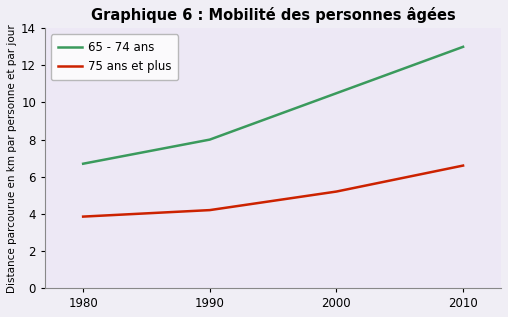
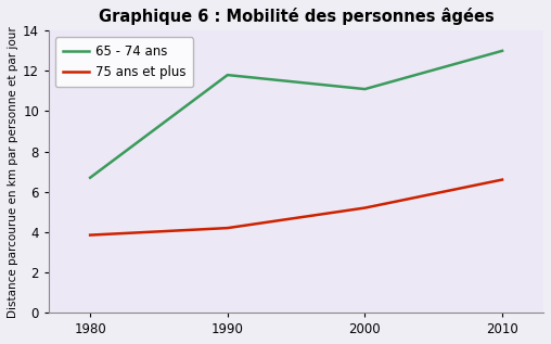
65 - 74 ans/1990: 8.0 -> 11.8
65 - 74 ans/2000: 10.5 -> 11.1
